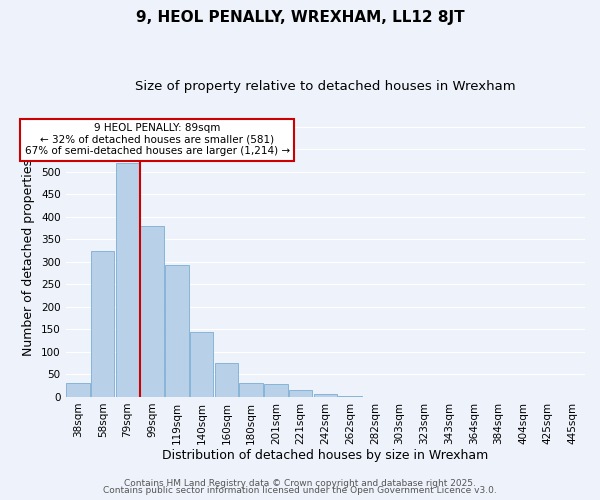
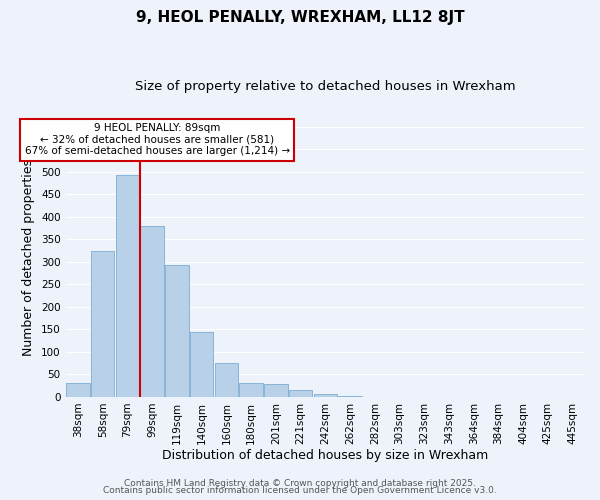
79sqm: 520 -> 492
